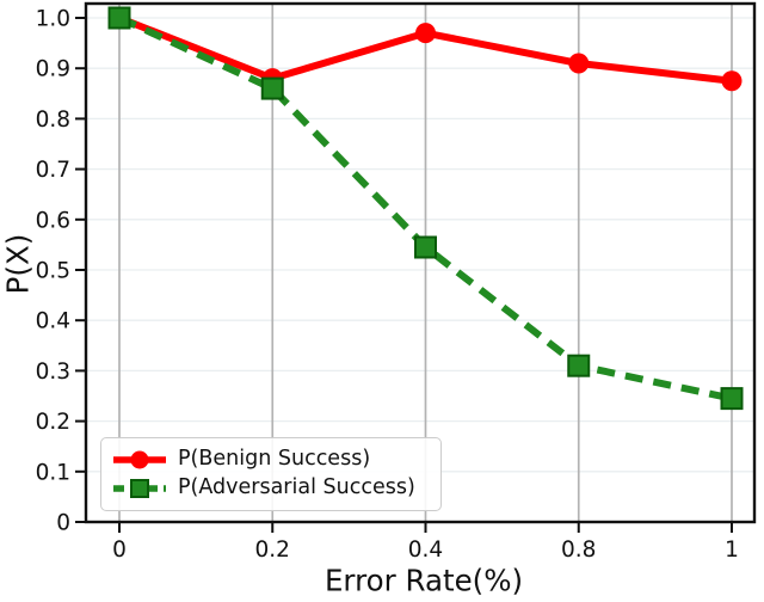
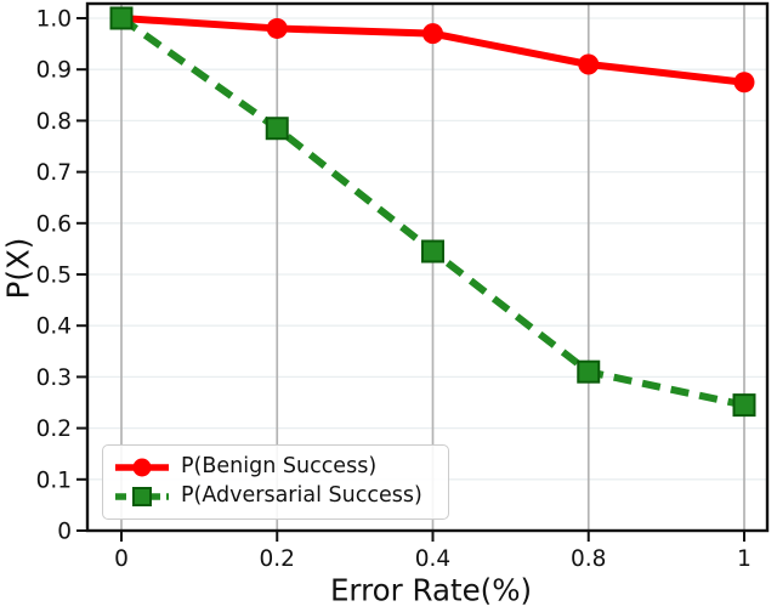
P(Benign Success)/0.2: 0.88 -> 0.98
P(Adversarial Success)/0.2: 0.86 -> 0.79
